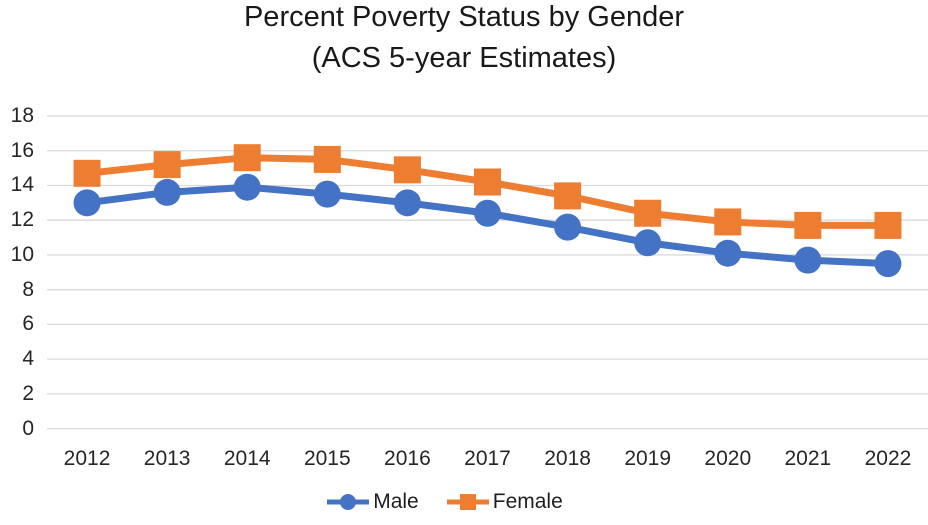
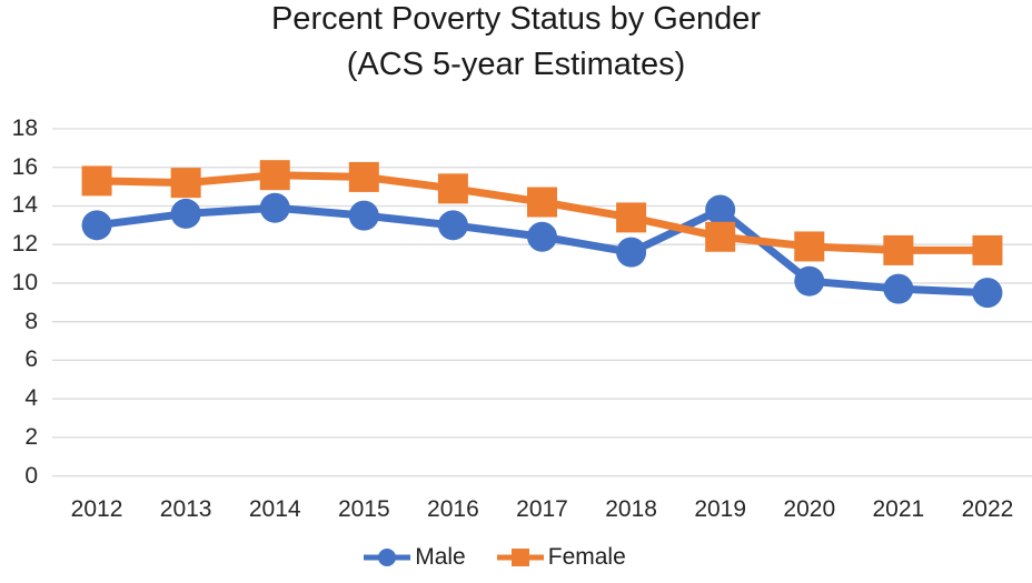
Female/2012: 14.7 -> 15.3
Male/2019: 10.7 -> 13.8
